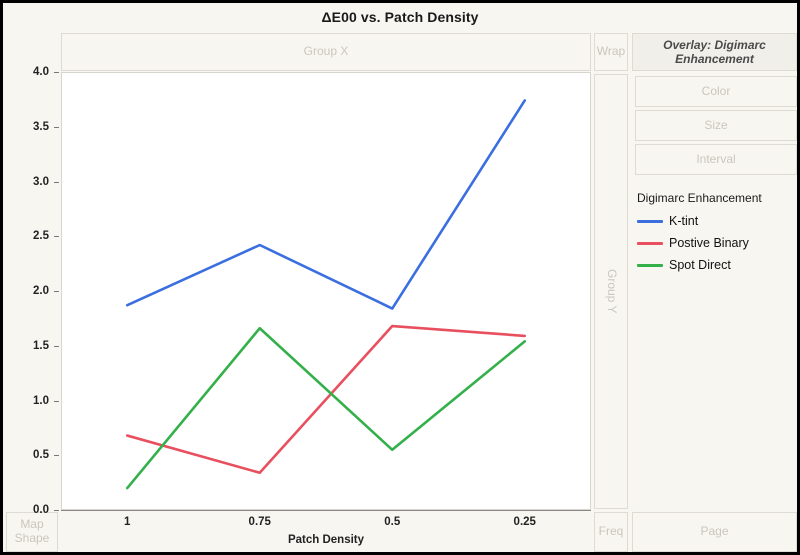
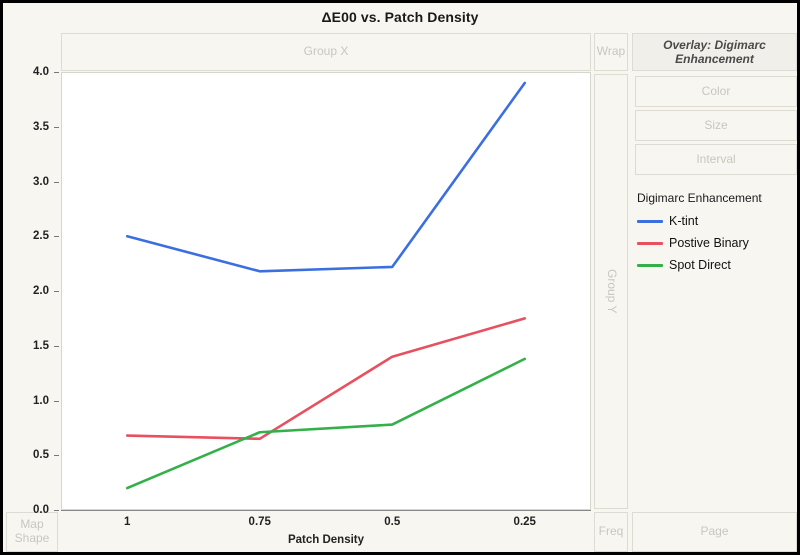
K-tint/1: 1.87 -> 2.50
K-tint/0.75: 2.42 -> 2.18
Postive Binary/0.75: 0.34 -> 0.65
Spot Direct/0.75: 1.66 -> 0.71
K-tint/0.5: 1.84 -> 2.22
Postive Binary/0.5: 1.68 -> 1.40
Spot Direct/0.5: 0.55 -> 0.78
K-tint/0.25: 3.74 -> 3.90
Postive Binary/0.25: 1.59 -> 1.75
Spot Direct/0.25: 1.54 -> 1.38
